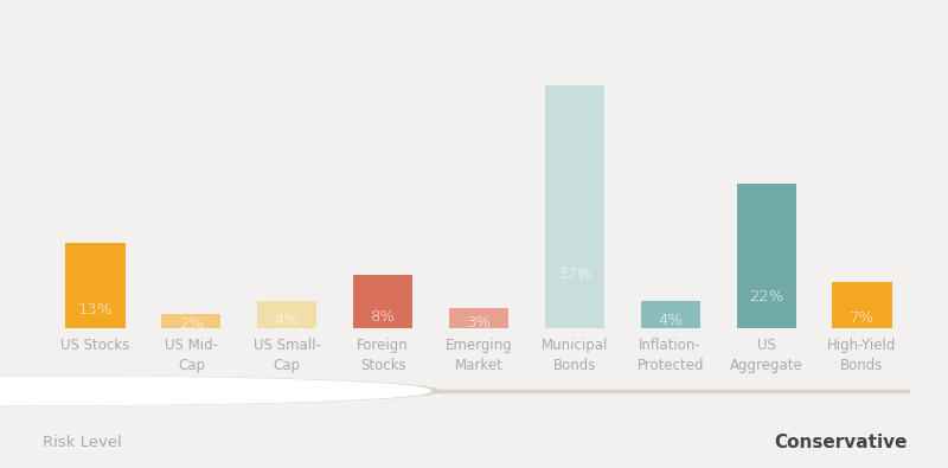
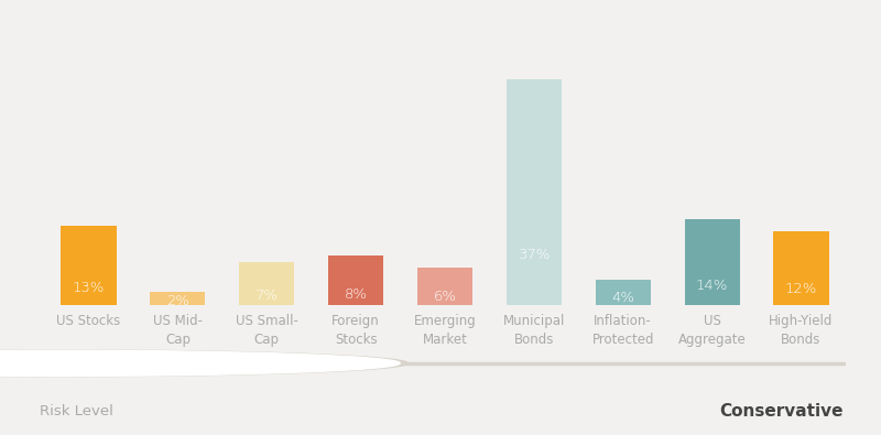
US Small- Cap: 4% -> 7%
Emerging Market: 3% -> 6%
US Aggregate Bonds: 22% -> 14%
High-Yield Bonds: 7% -> 12%
